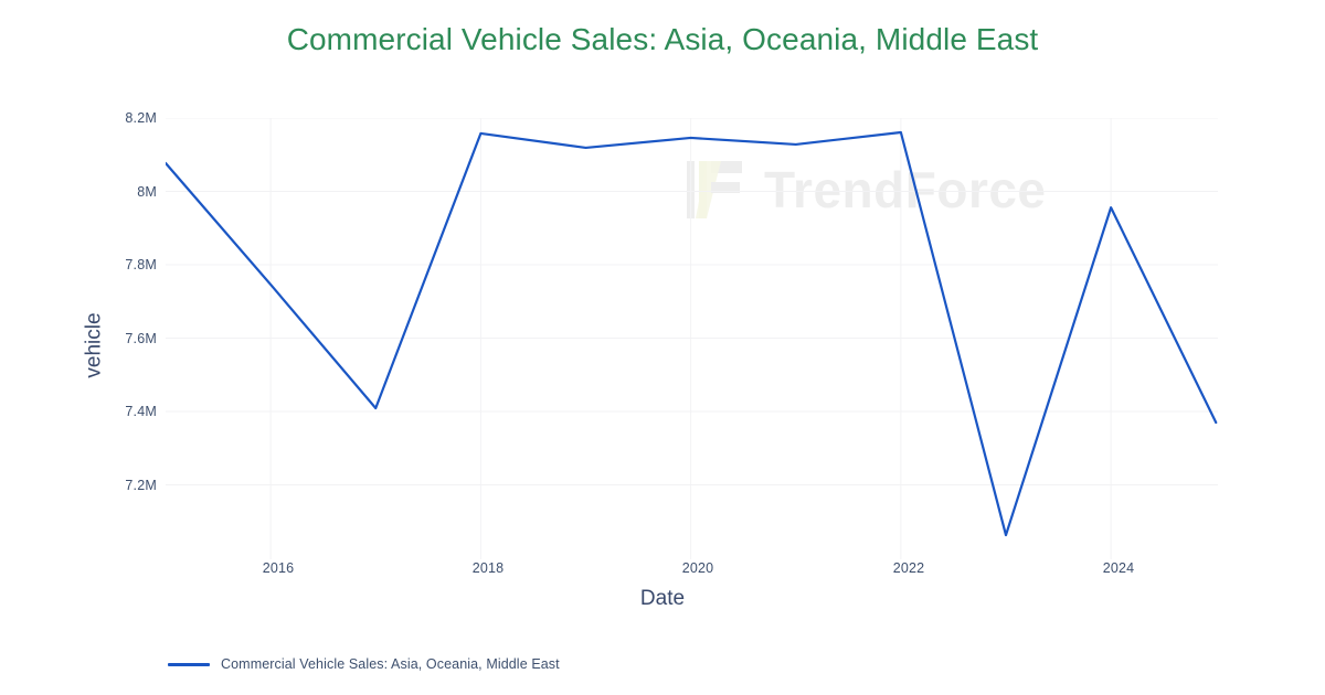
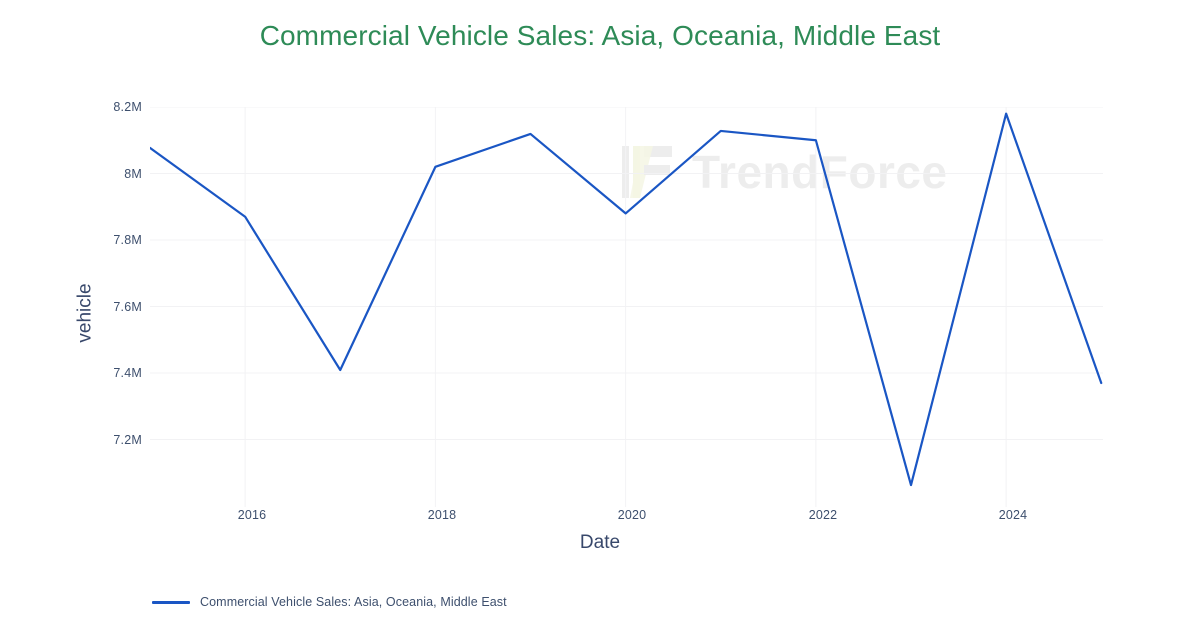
2016: 7.75M -> 7.87M
2018: 8.16M -> 8.02M
2020: 8.15M -> 7.88M
2022: 8.16M -> 8.10M
2024: 7.96M -> 8.18M
